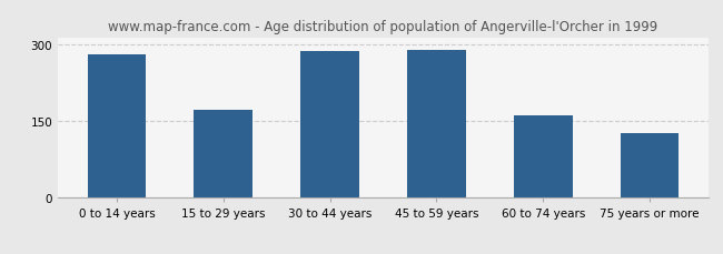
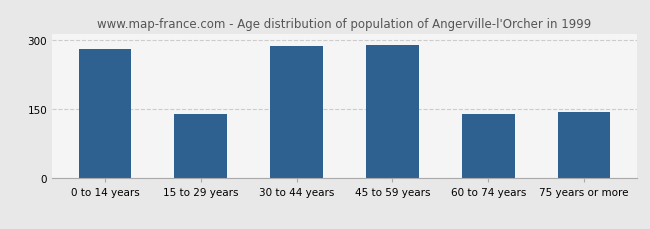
15 to 29 years: 172 -> 140
60 to 74 years: 162 -> 140
75 years or more: 127 -> 145
